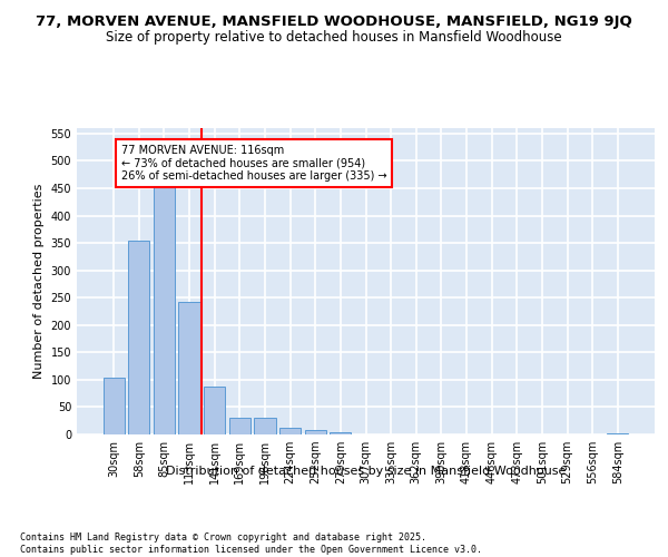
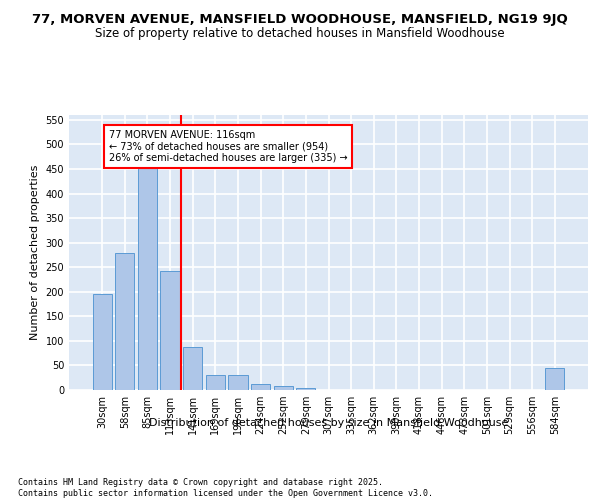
30sqm: 103 -> 195
58sqm: 355 -> 280
584sqm: 3 -> 45
